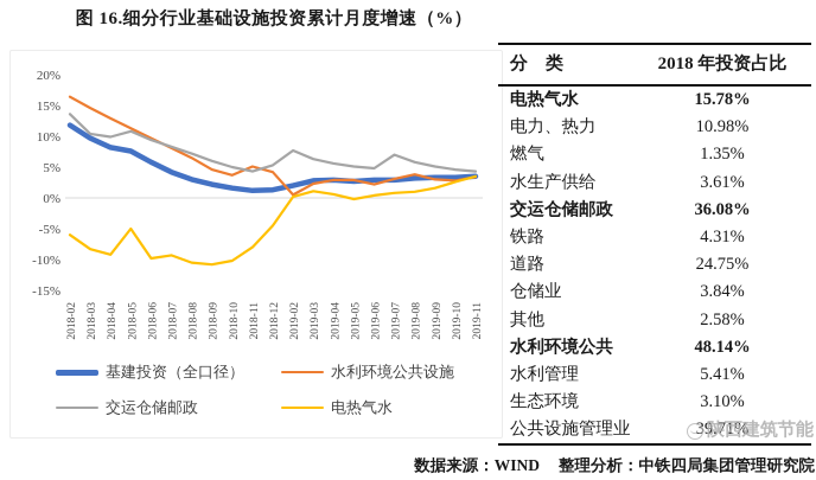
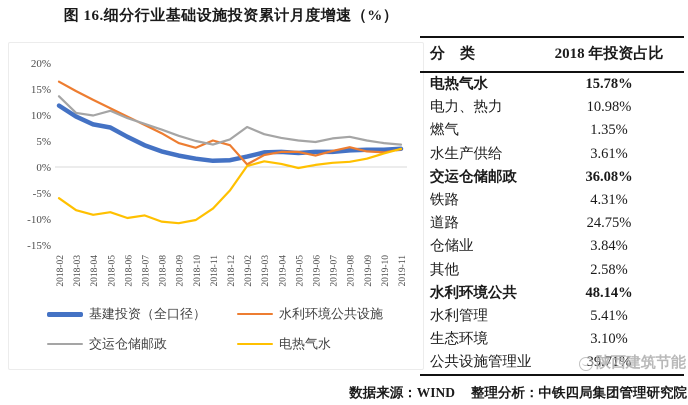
电热气水/2018-05: -5% -> -9%
交运仓储邮政/2019-07: 7% -> 6%
